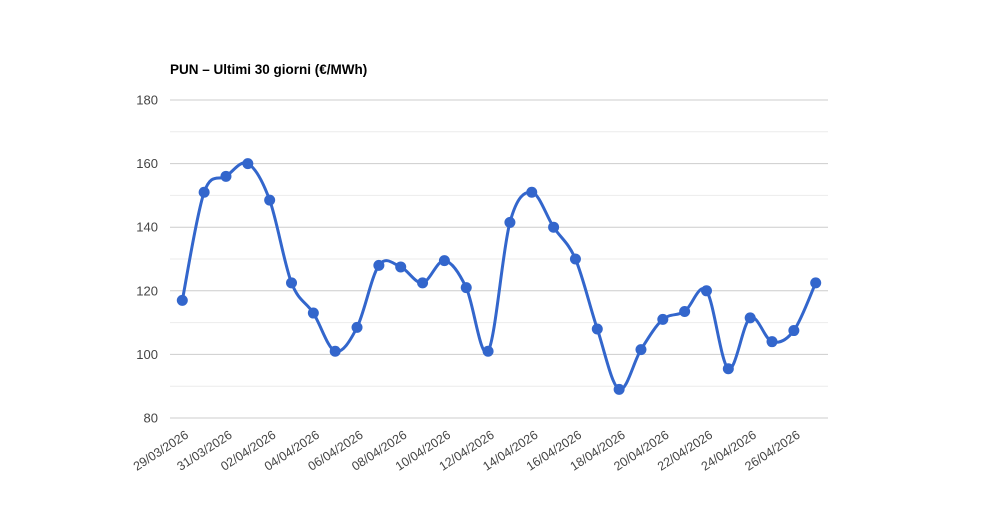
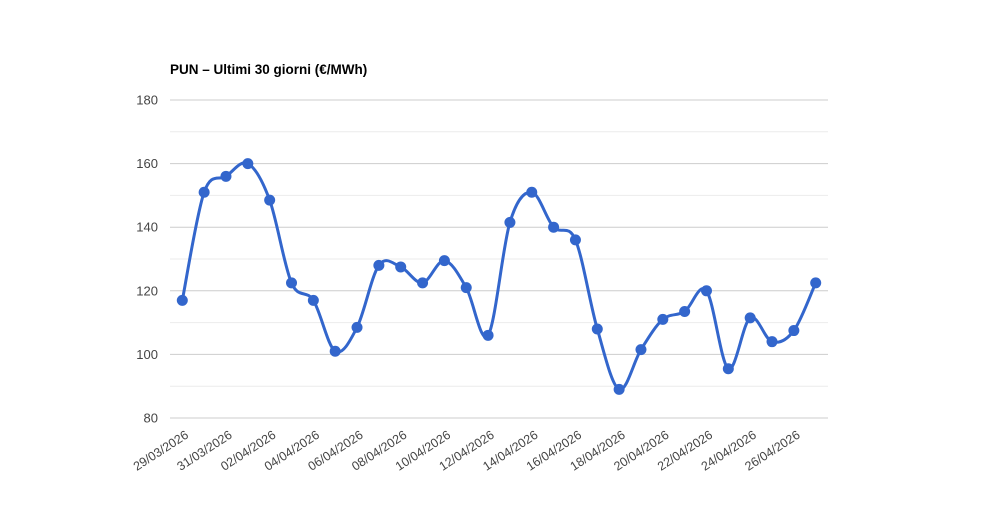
04/04/2026: 113 -> 117
12/04/2026: 101 -> 106
16/04/2026: 130 -> 136
